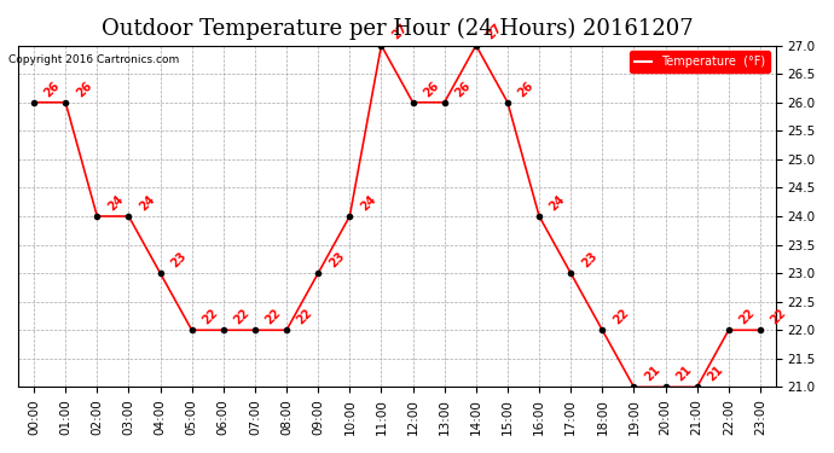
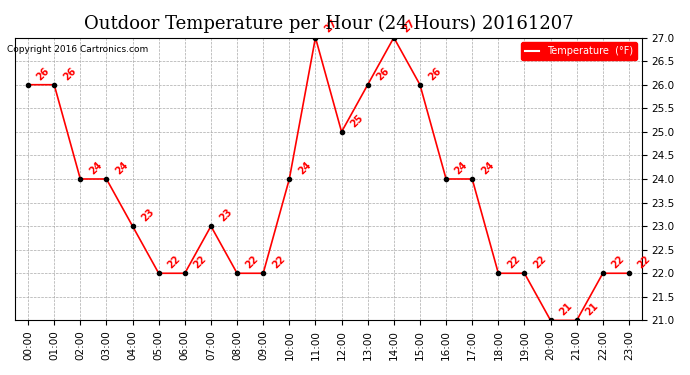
07:00: 22 -> 23
09:00: 23 -> 22
12:00: 26 -> 25
17:00: 23 -> 24
19:00: 21 -> 22
